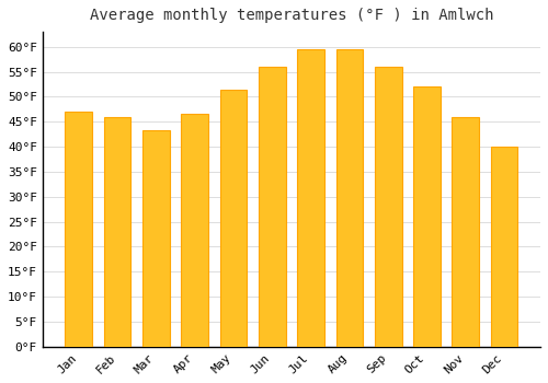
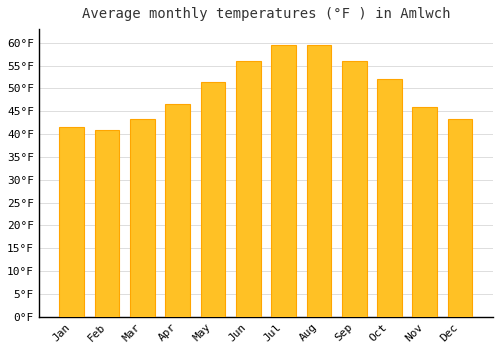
Jan: 47.0°F -> 41.5°F
Feb: 46.0°F -> 40.8°F
Dec: 40.0°F -> 43.3°F
